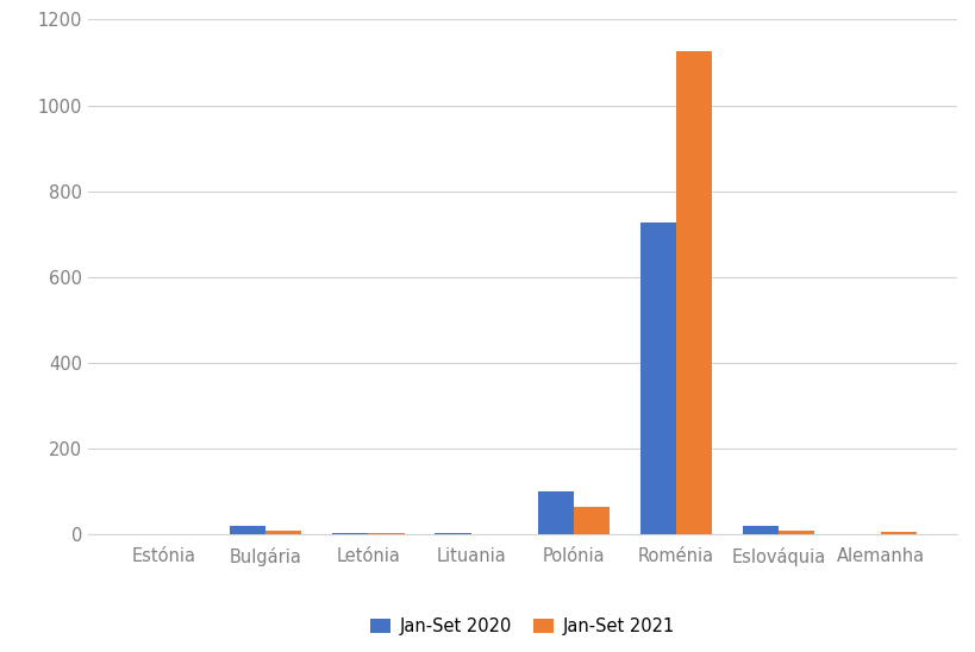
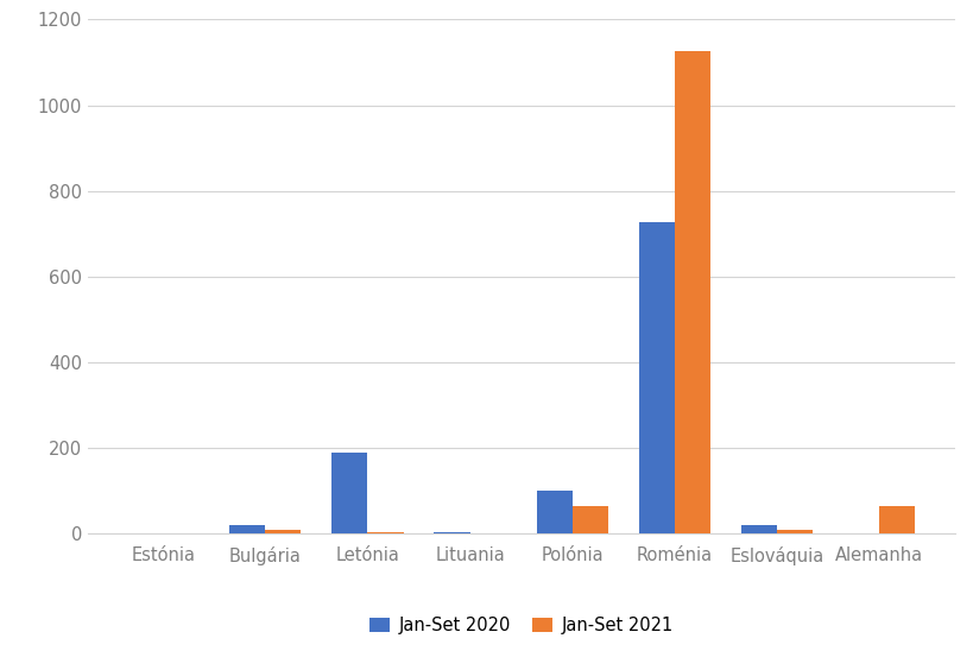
Jan-Set 2020/Letónia: 4 -> 190
Jan-Set 2021/Alemanha: 6 -> 65
